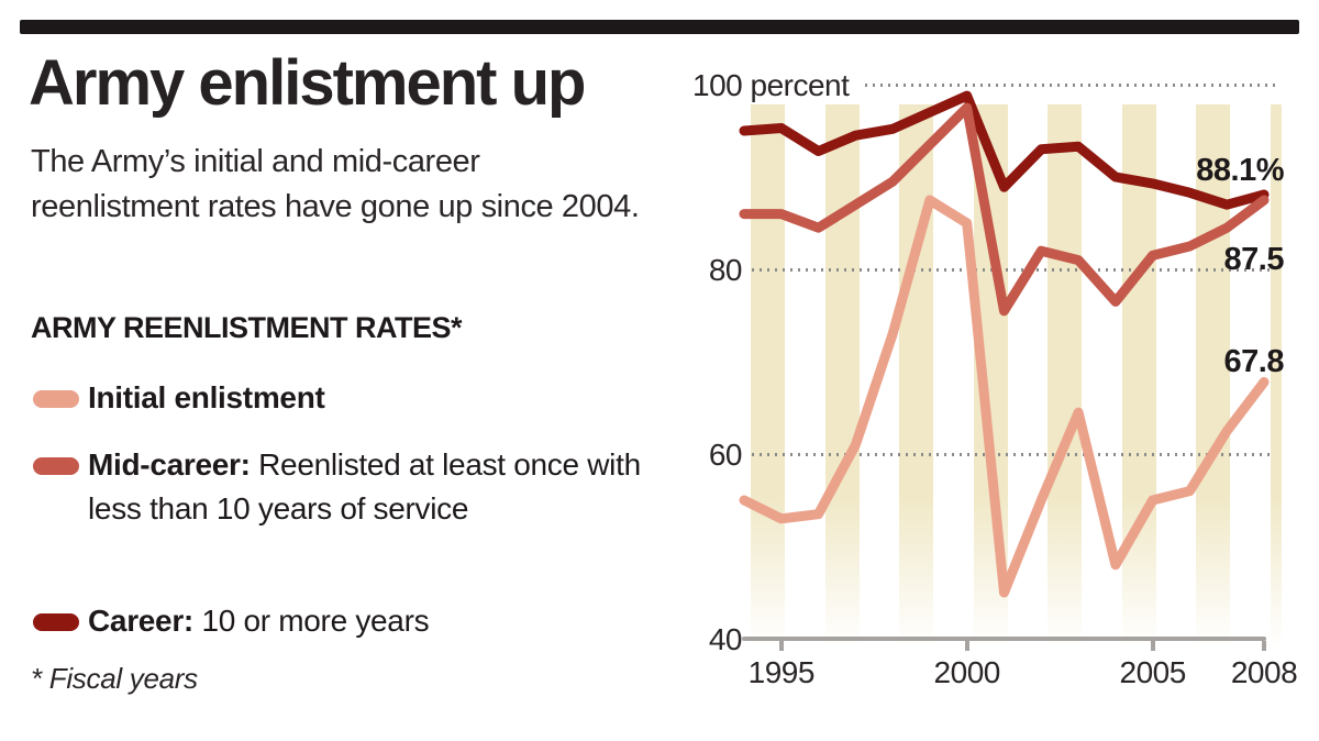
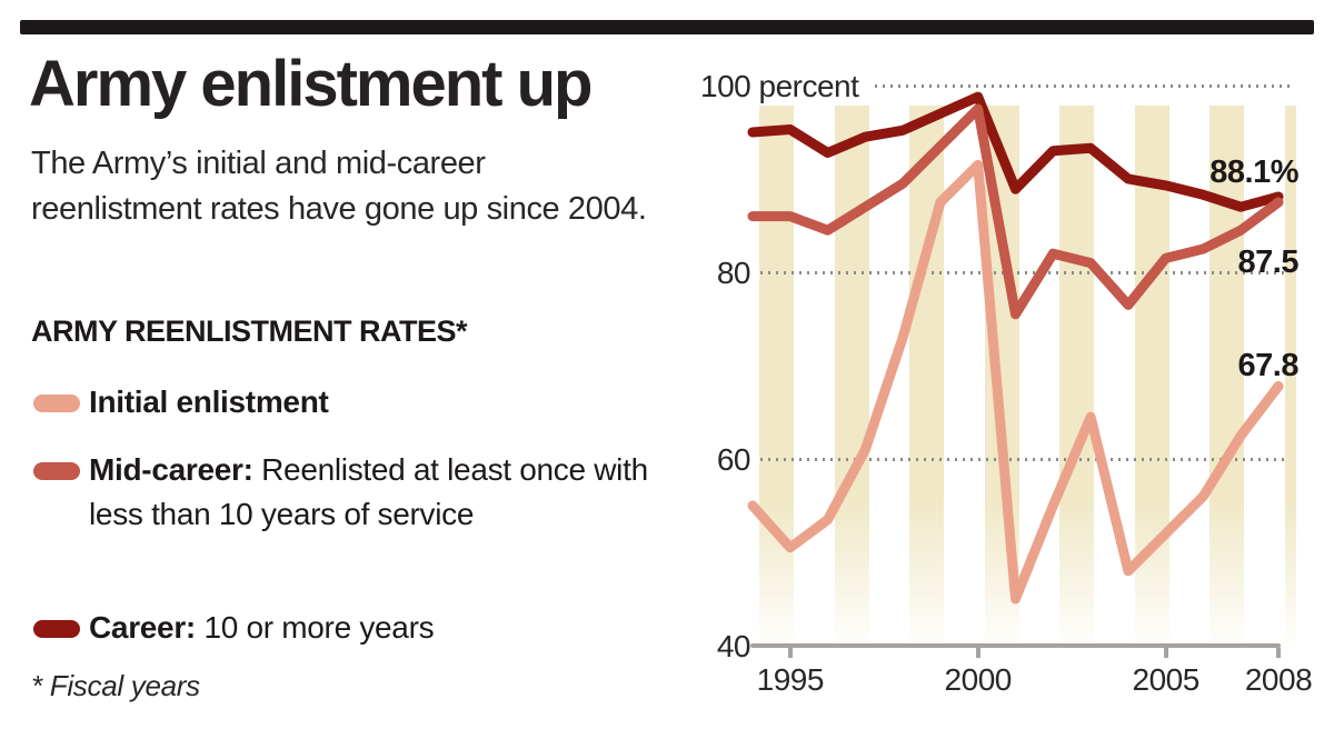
Initial enlistment/1995: 53 -> 50
Initial enlistment/2000: 85 -> 92
Initial enlistment/2005: 55 -> 52
